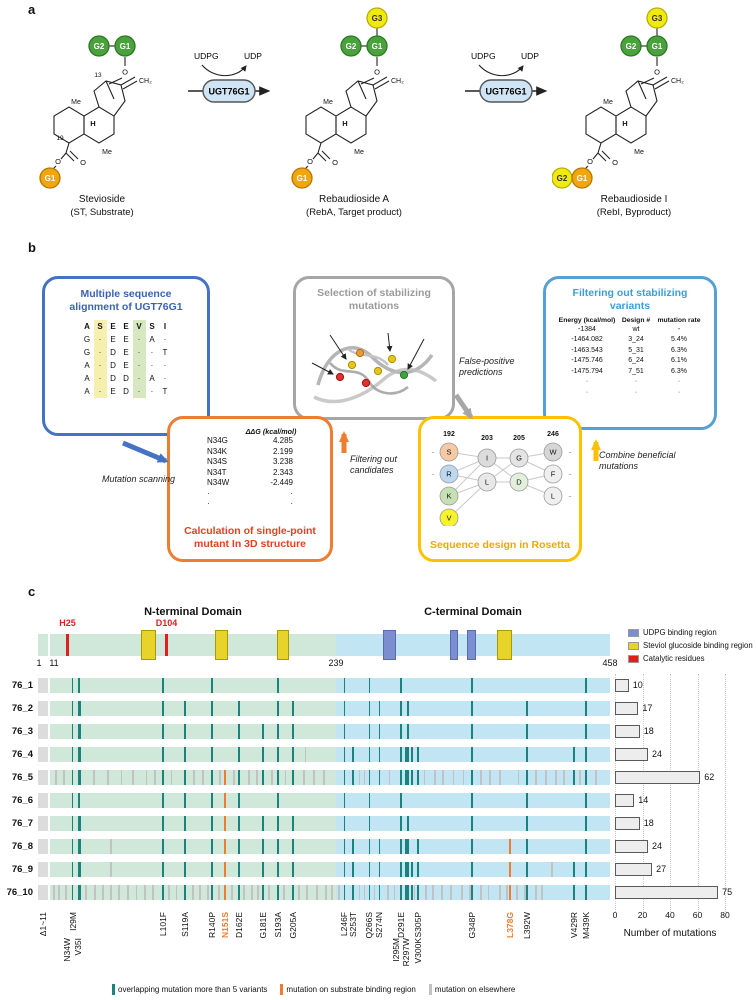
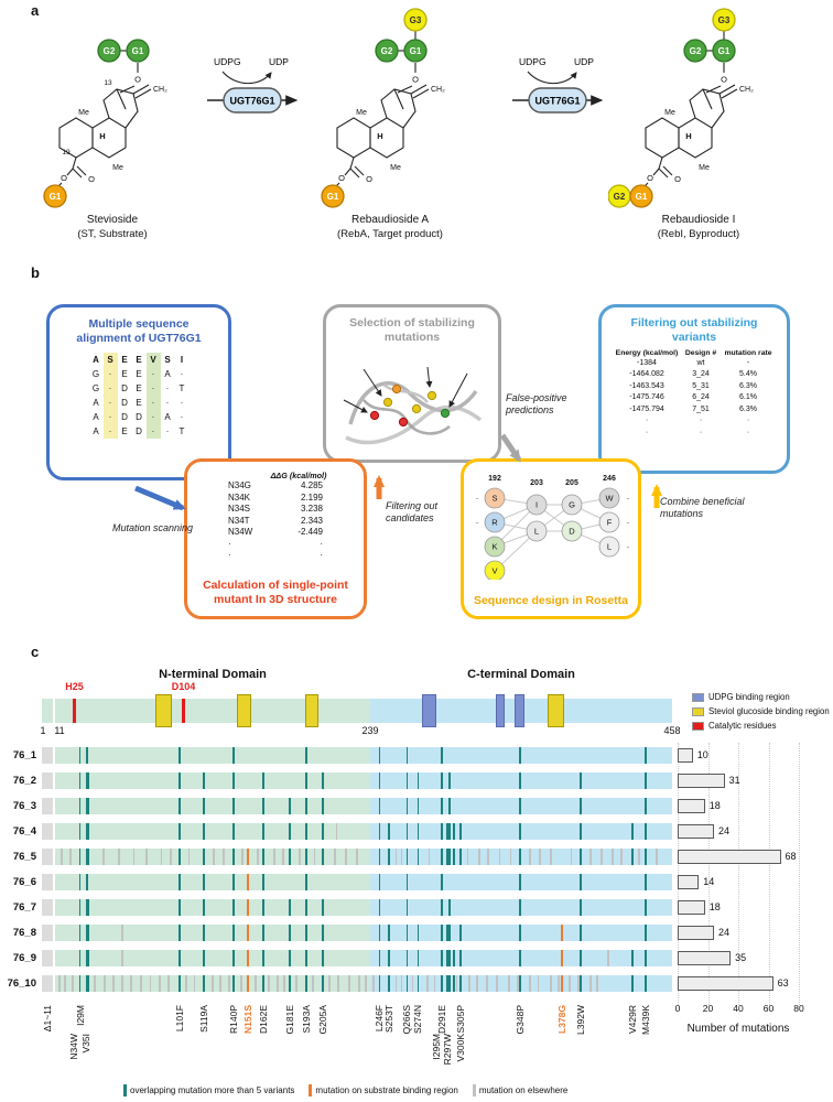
76_2: 17 -> 31
76_5: 62 -> 68
76_9: 27 -> 35
76_10: 75 -> 63
